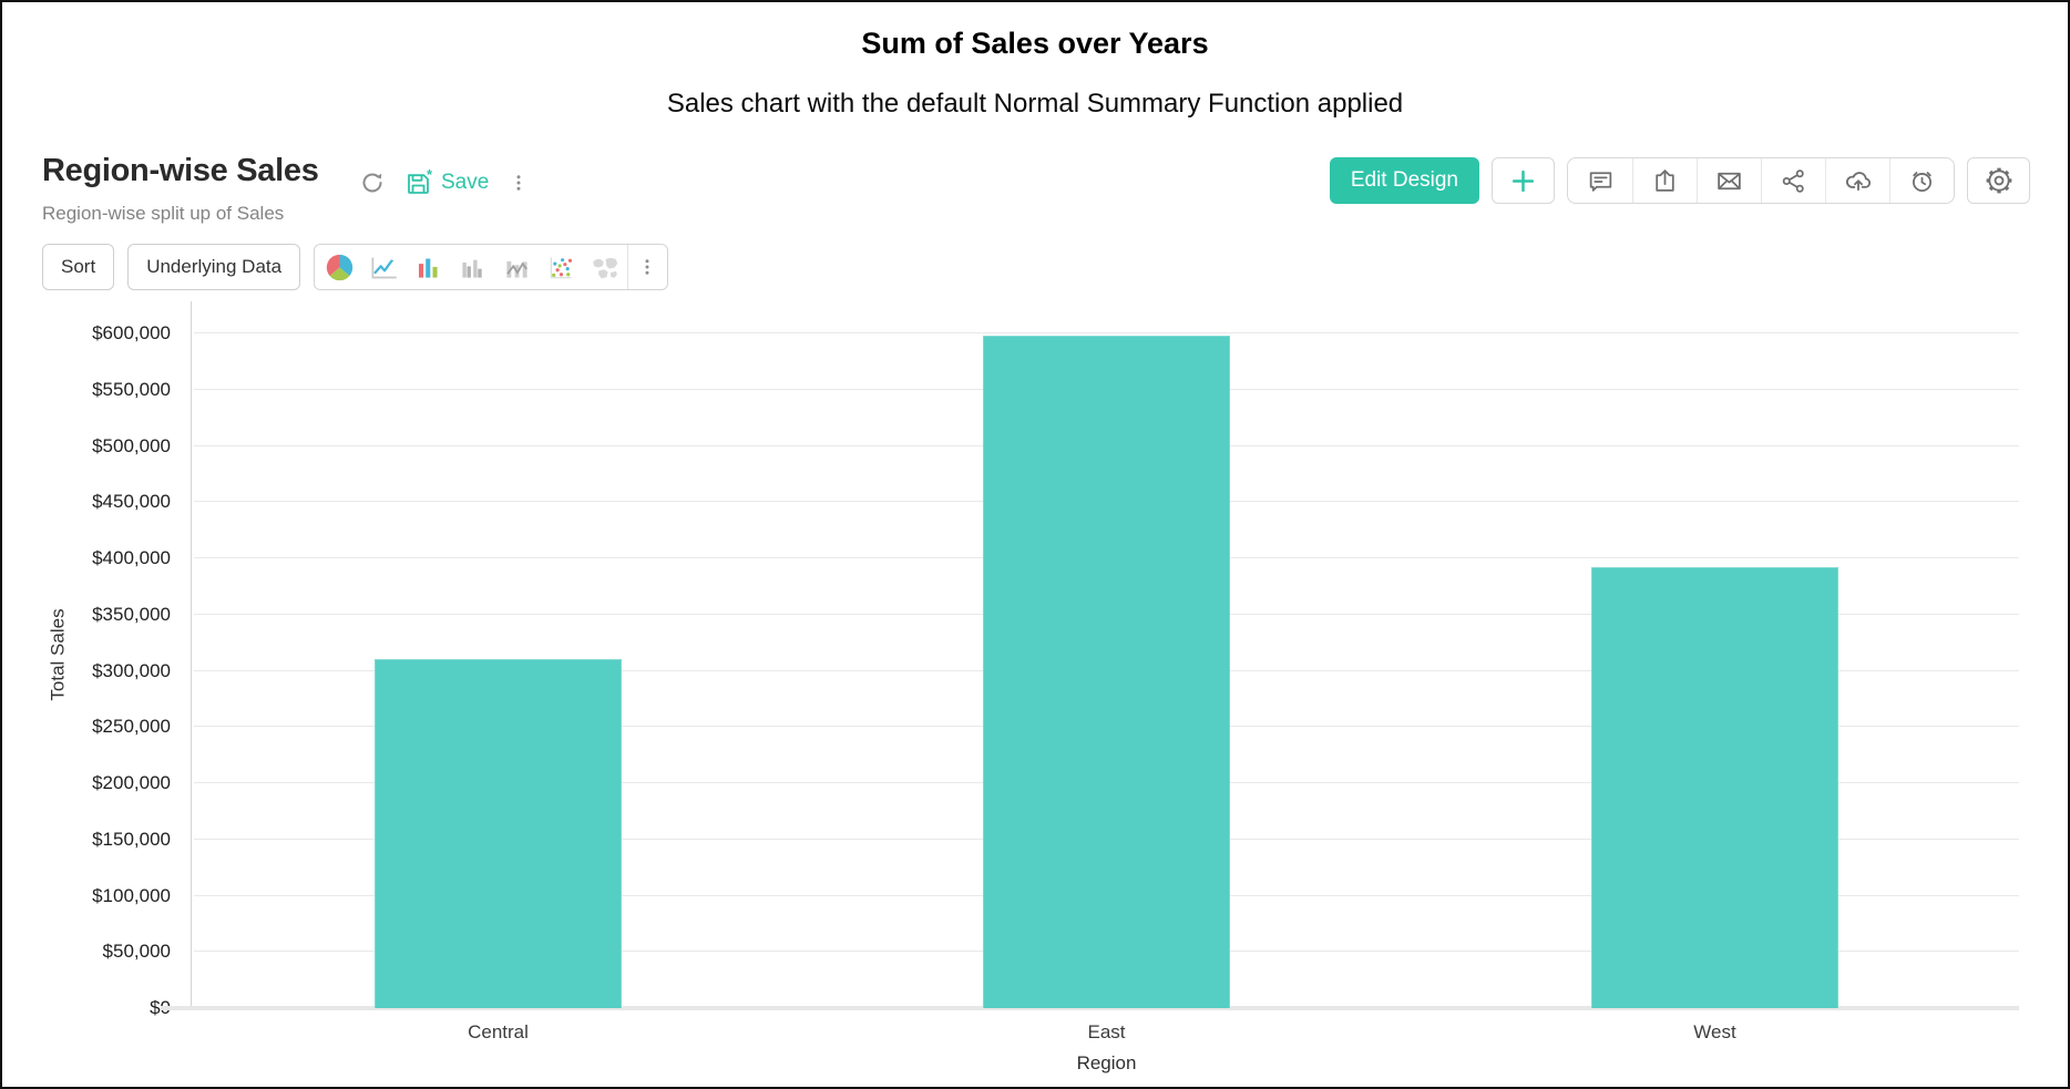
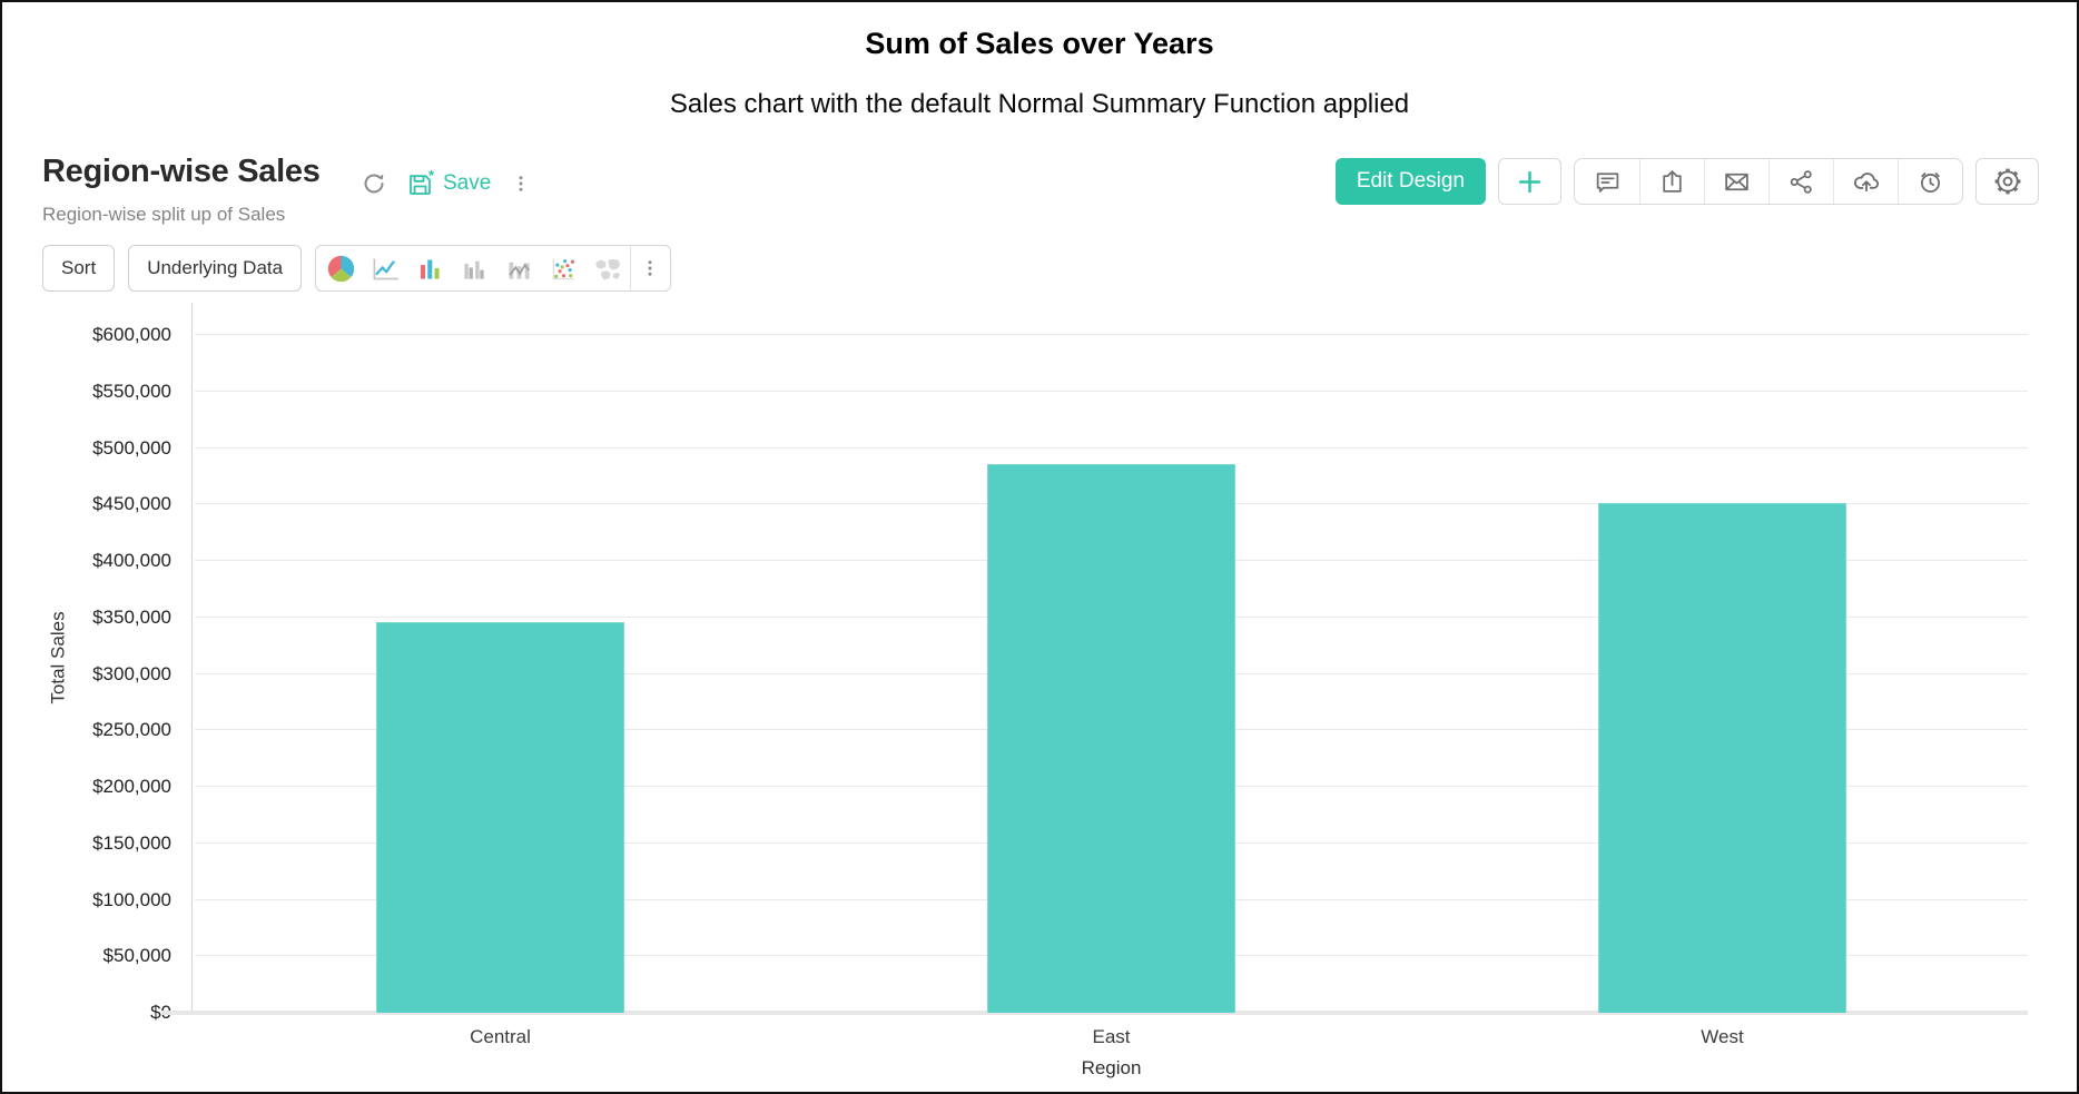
Central: $310000 -> $346000
East: $598000 -> $486000
West: $392000 -> $451000
